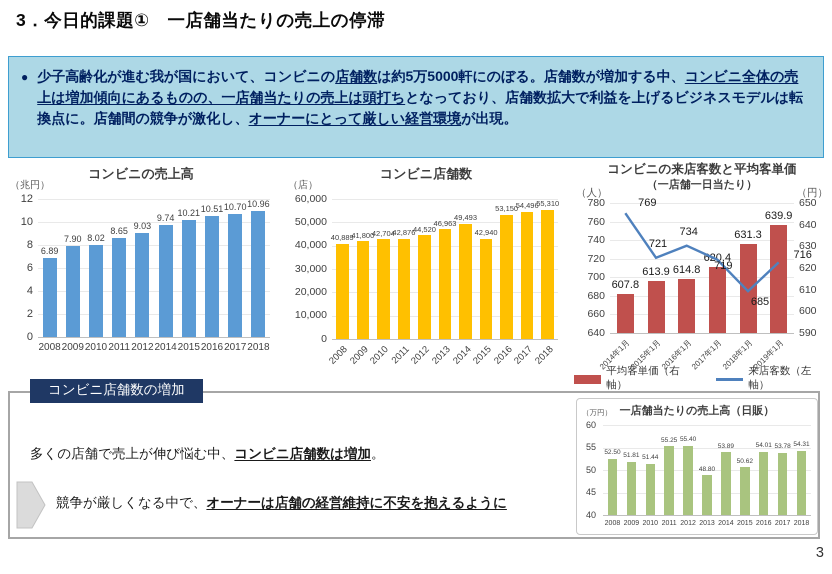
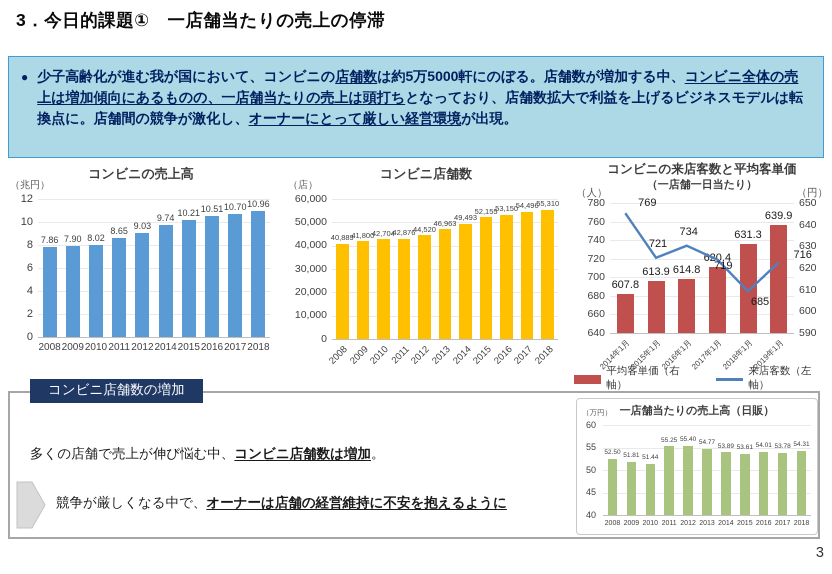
コンビニの売上高/2008: 6.89 -> 7.86
コンビニ店舗数/2015: 42,940 -> 52,155
一店舗当たりの売上高（日販）/2013: 48.80 -> 54.77
一店舗当たりの売上高（日販）/2015: 50.62 -> 53.61
